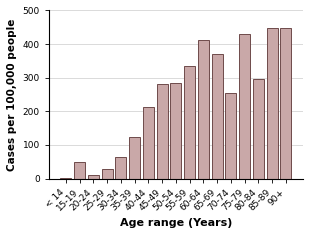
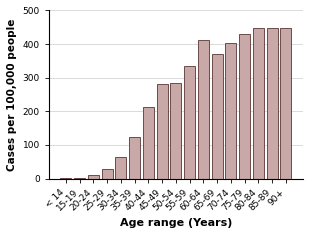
15-19: 50 -> 3
70-74: 255 -> 403
80-84: 295 -> 448
